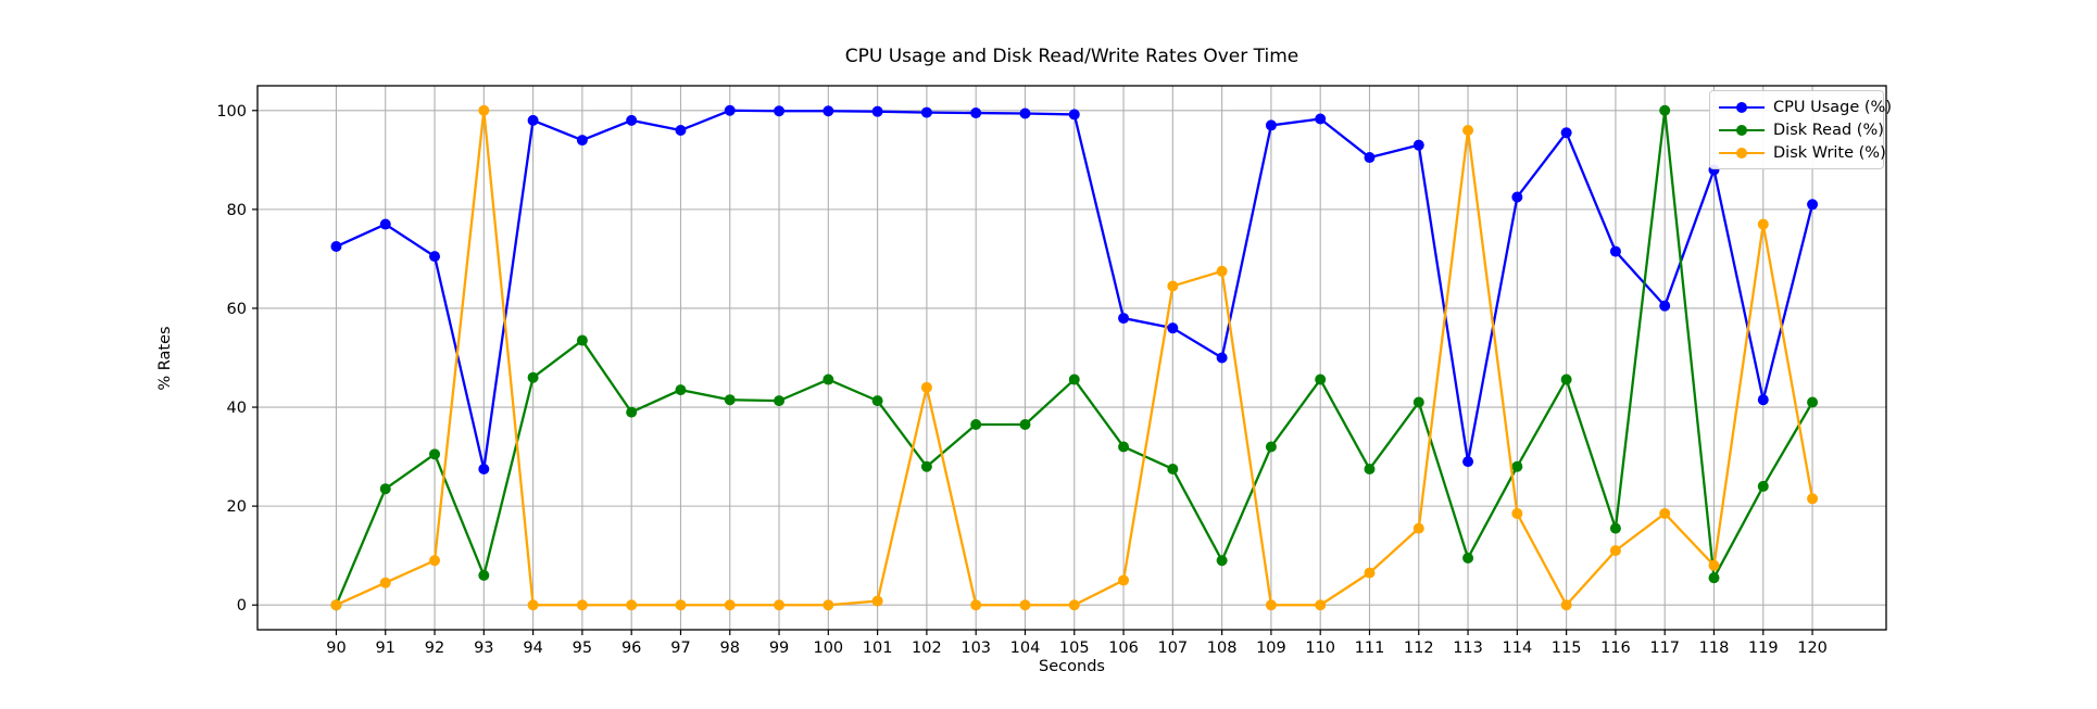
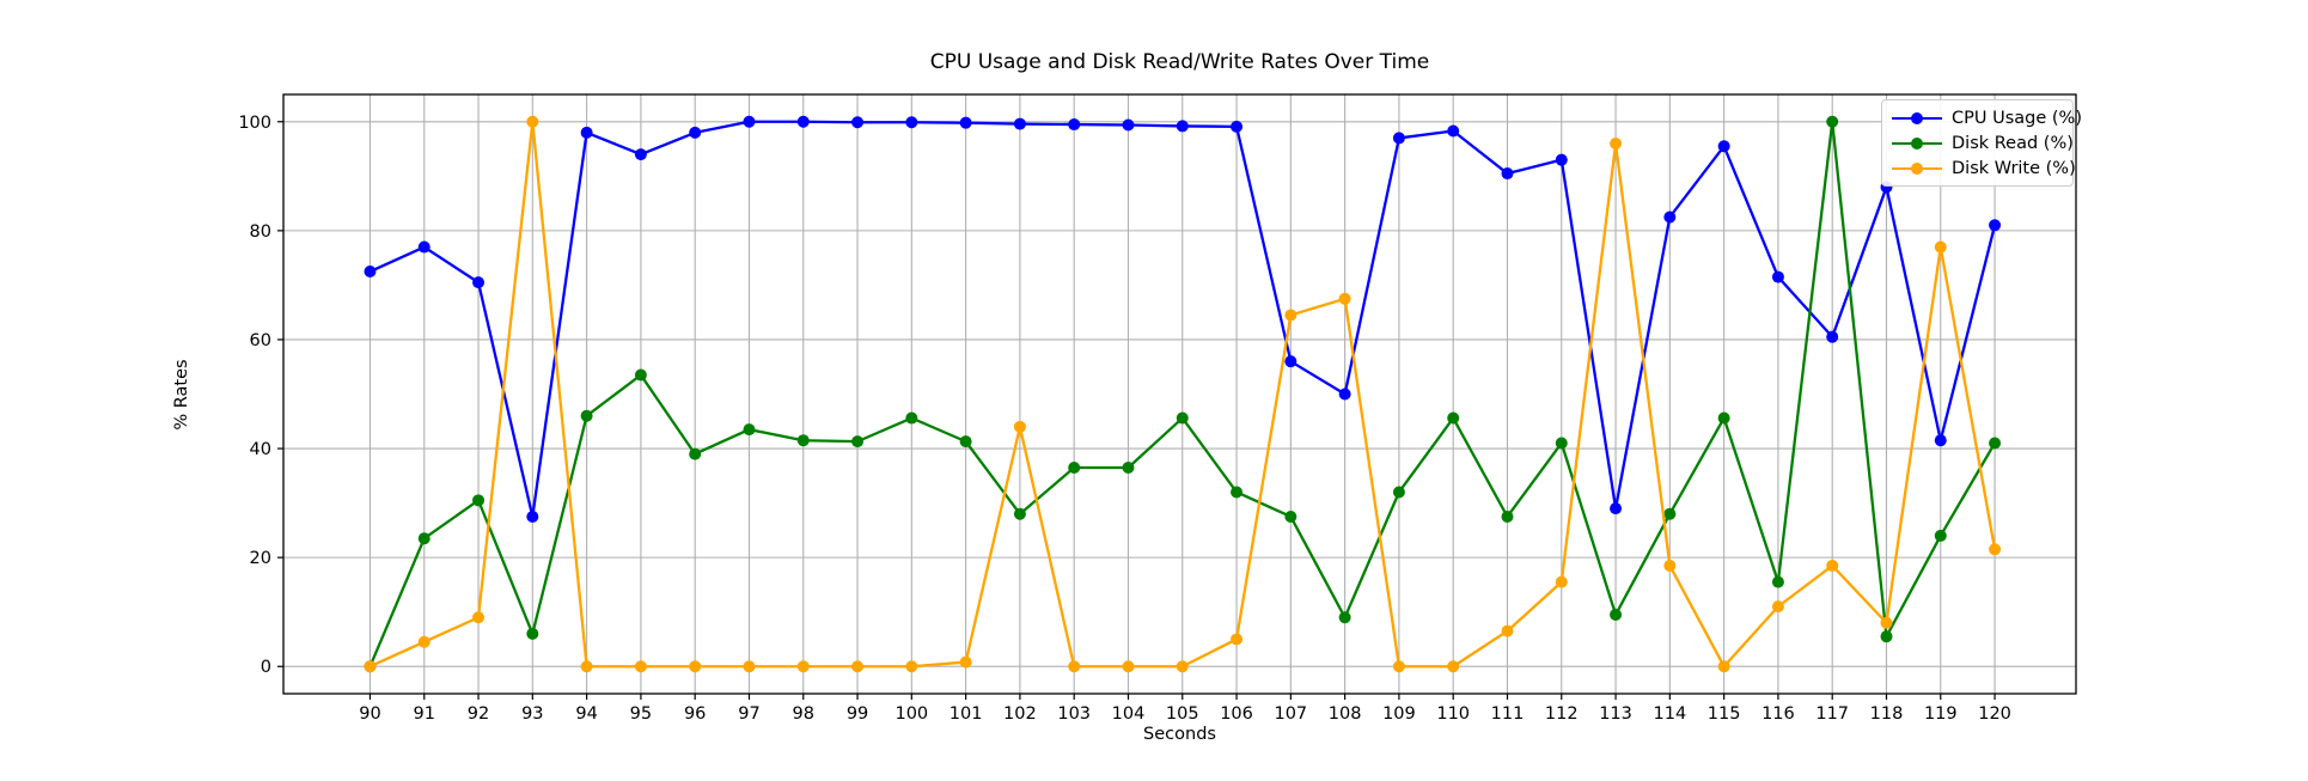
CPU Usage (%)/97: 96 -> 100
CPU Usage (%)/106: 58 -> 99
